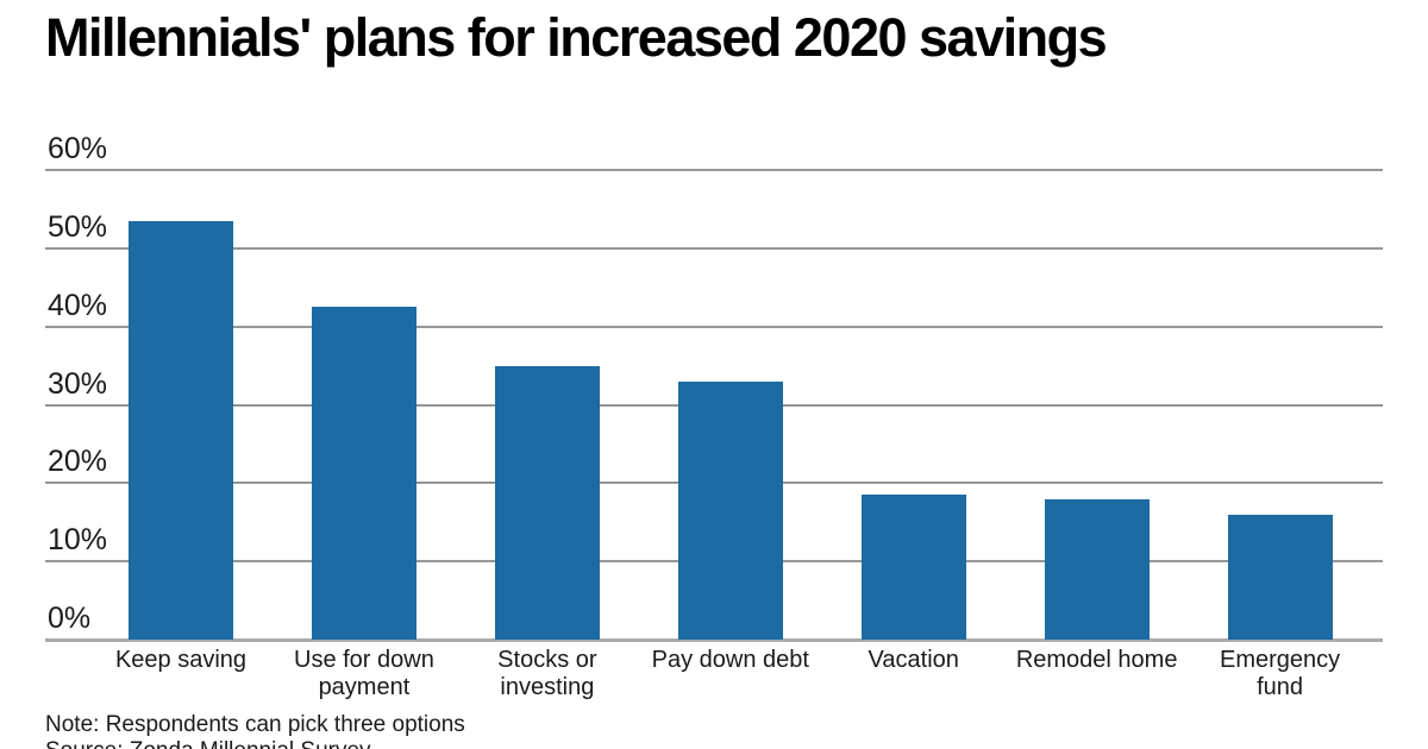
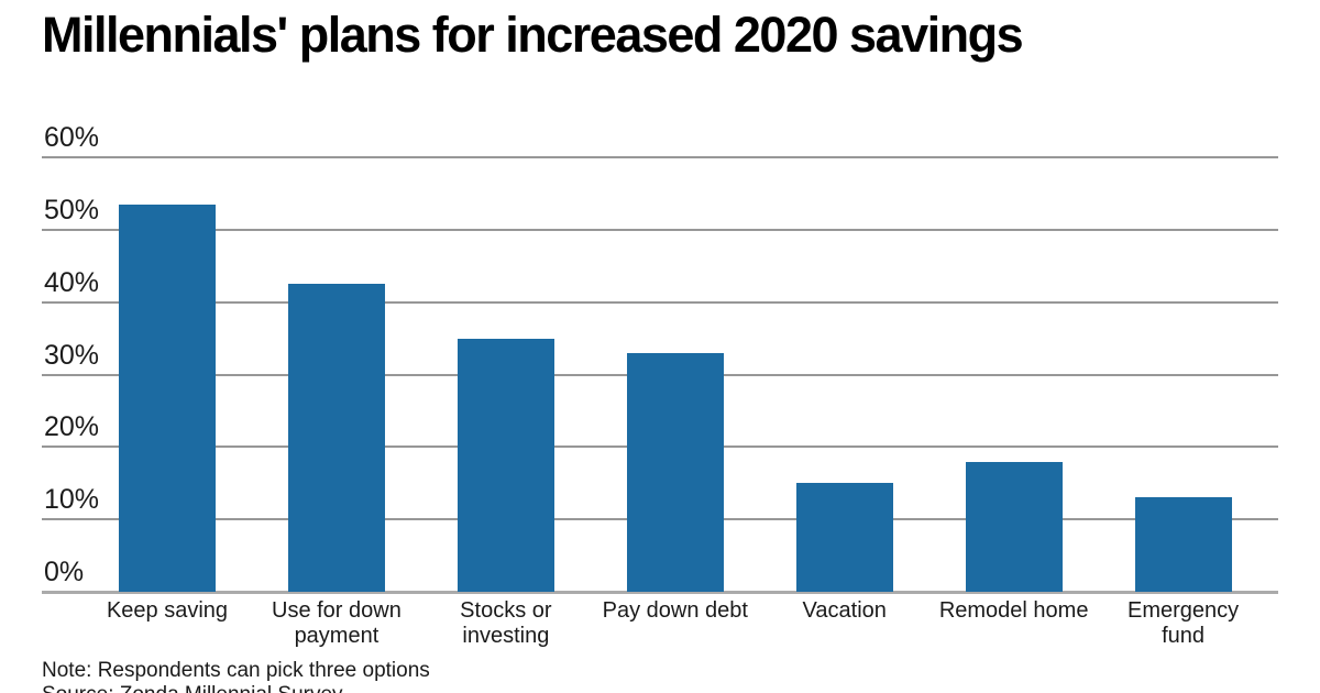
Vacation: 18% -> 15%
Emergency fund: 16% -> 13%
